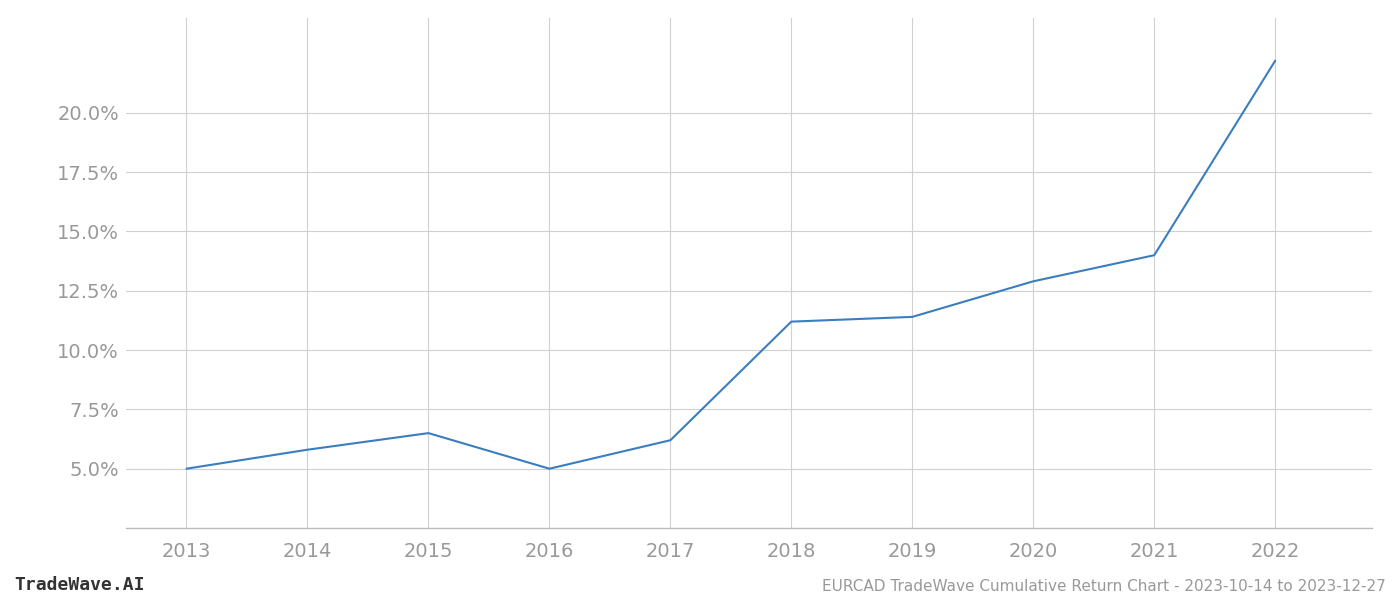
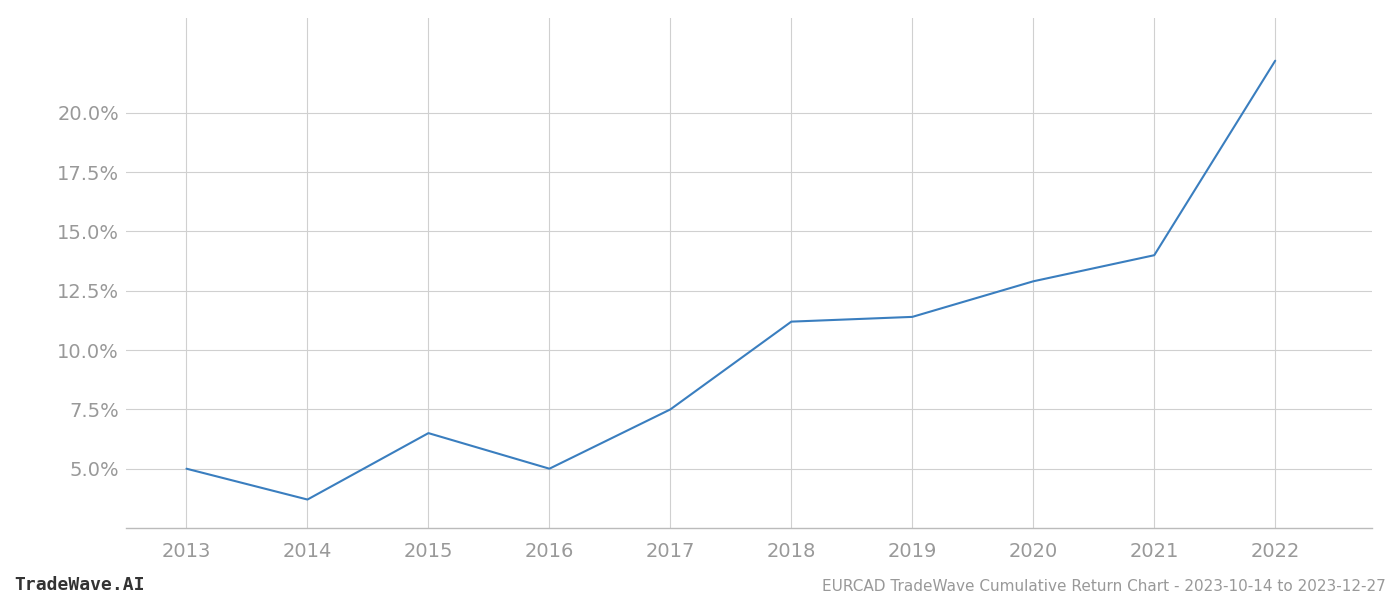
2014: 5.8% -> 3.7%
2017: 6.2% -> 7.5%
